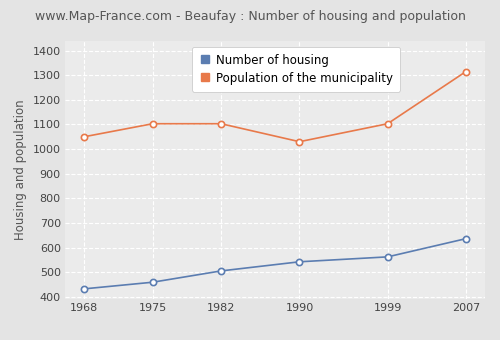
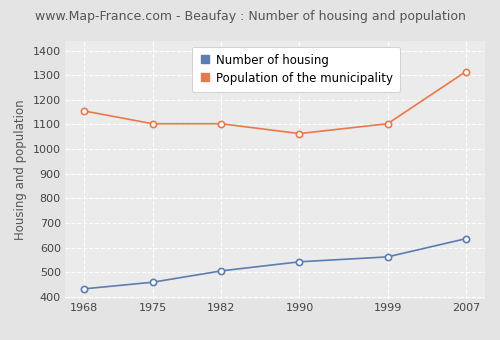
Population of the municipality/1968: 1050 -> 1155
Population of the municipality/1990: 1030 -> 1063
